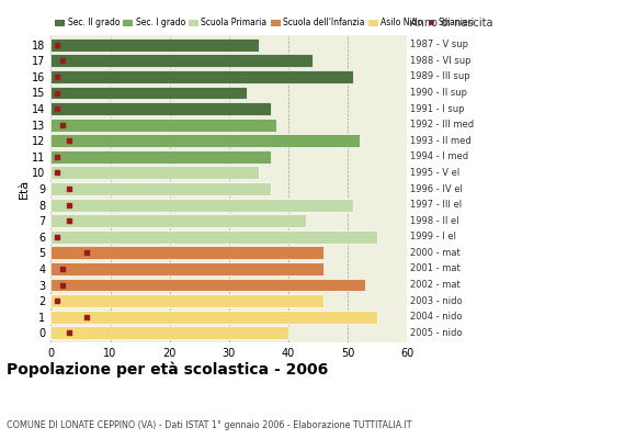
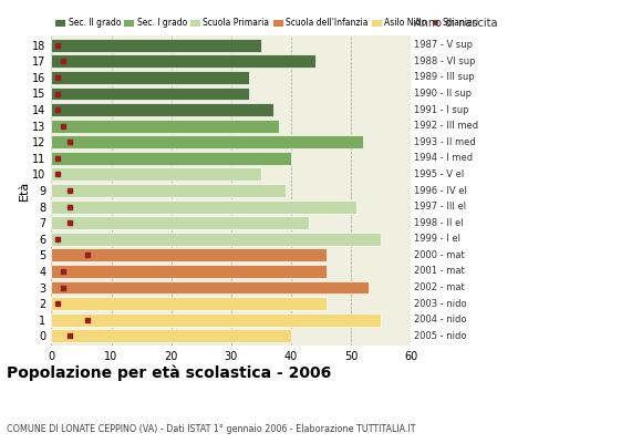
16: 51 -> 33
11: 37 -> 40
9: 37 -> 39
